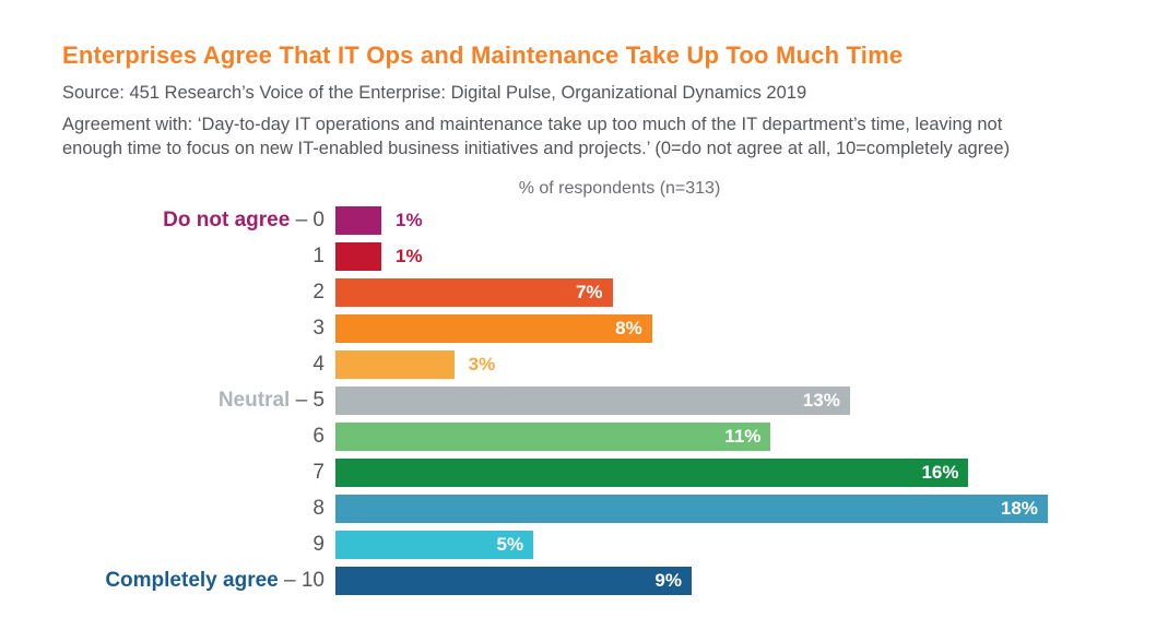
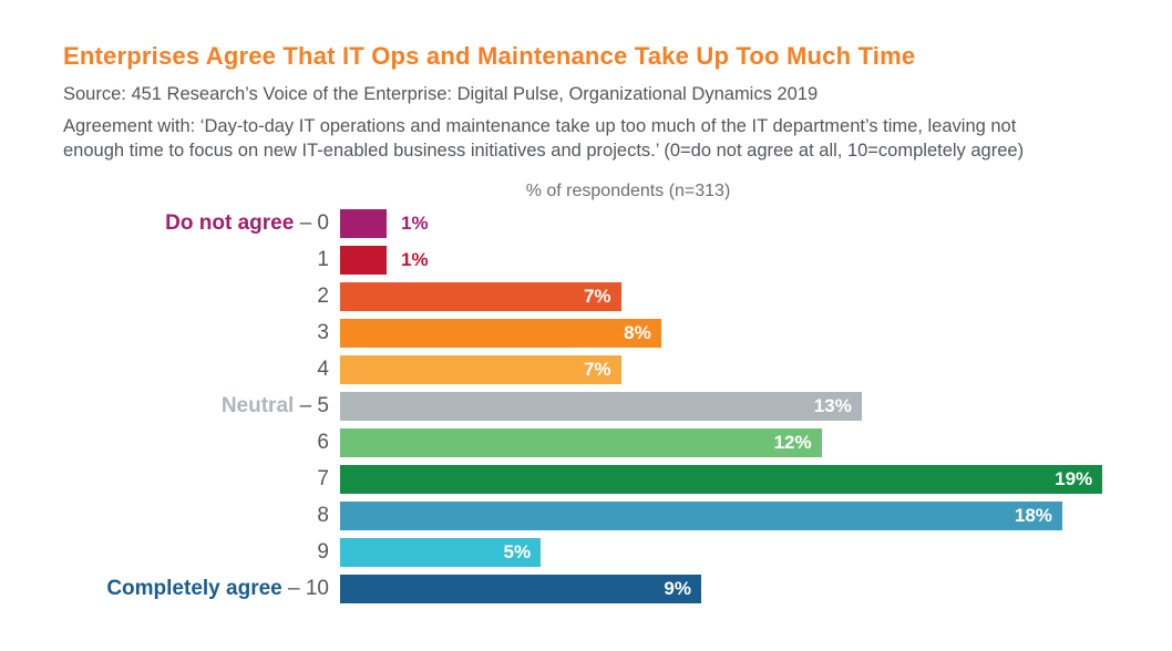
4: 3% -> 7%
6: 11% -> 12%
7: 16% -> 19%
